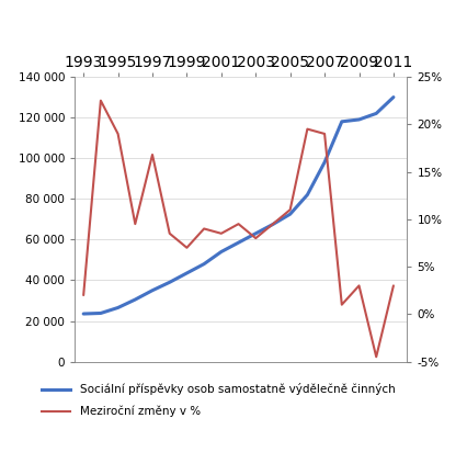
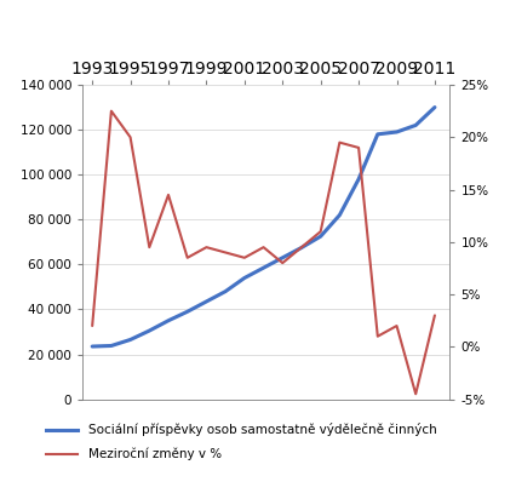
Meziroční změny v %/1995: 19.0% -> 20.0%
Meziroční změny v %/1997: 16.8% -> 14.5%
Meziroční změny v %/1999: 7.0% -> 9.5%
Meziroční změny v %/2009: 3.0% -> 2.0%
